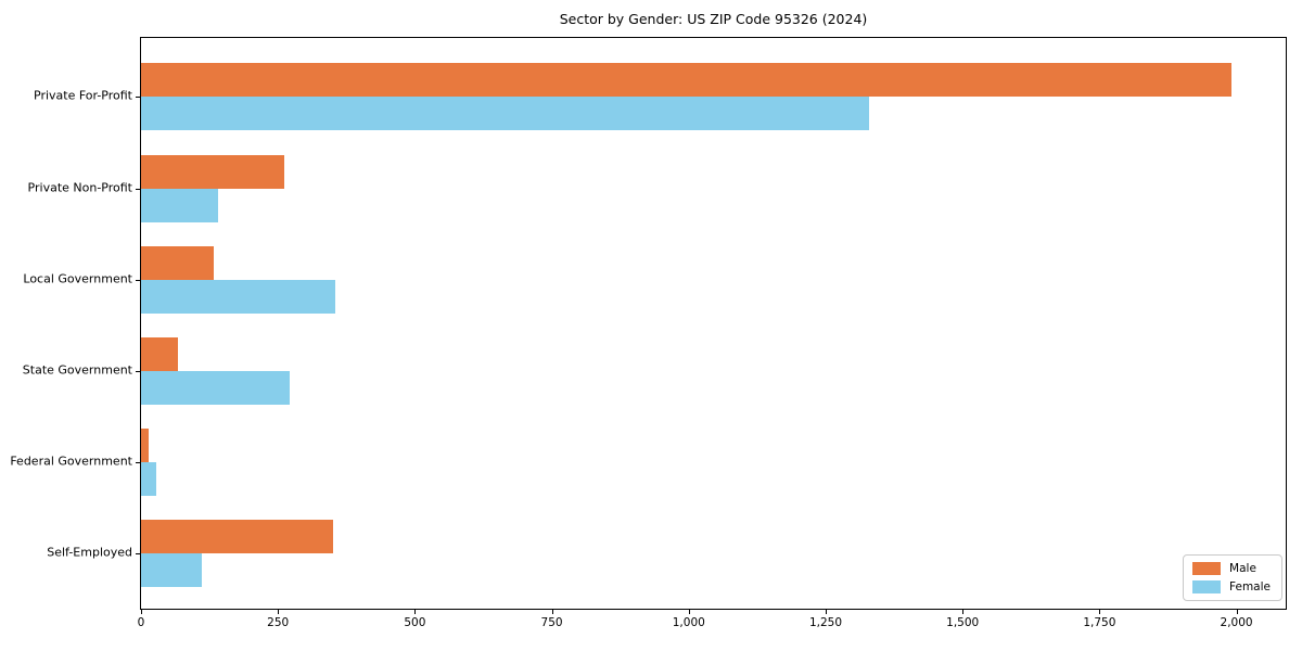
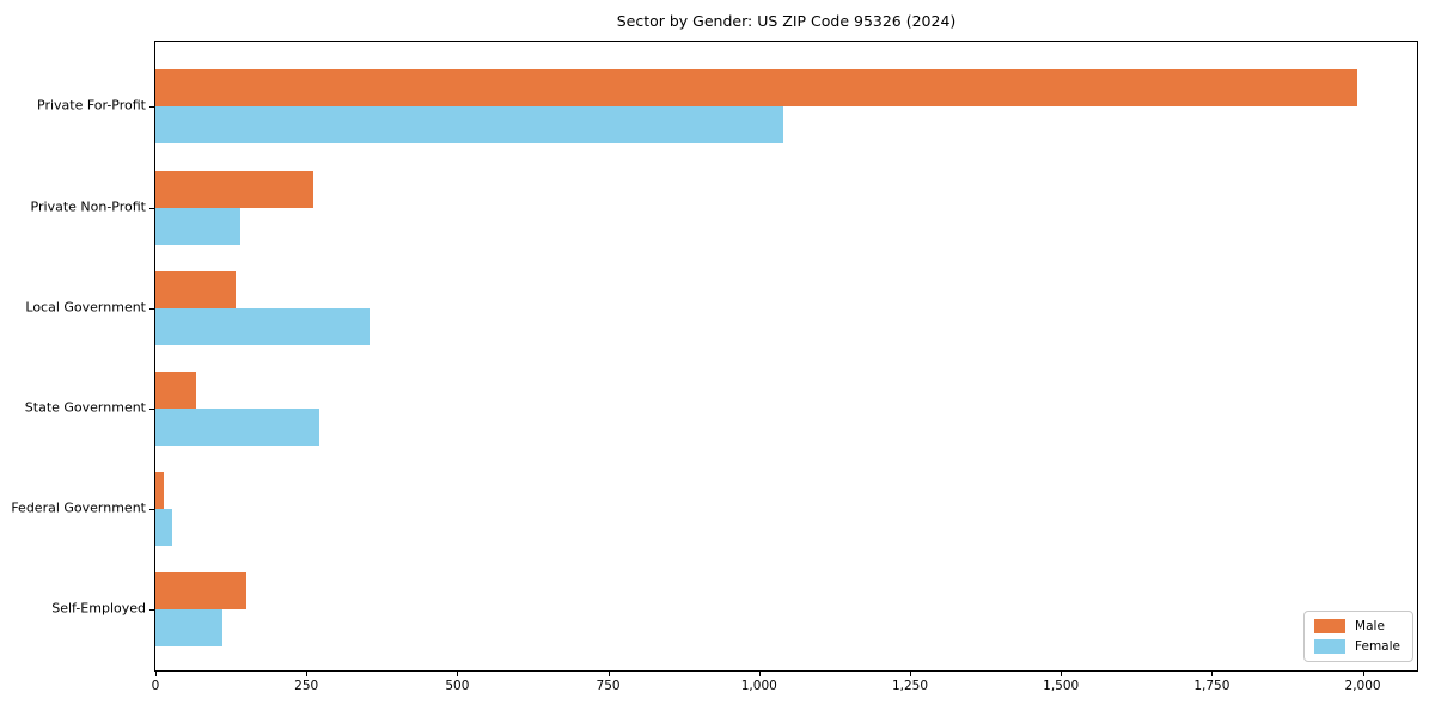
Female/Private For-Profit: 1330 -> 1040
Male/Self-Employed: 350 -> 150
